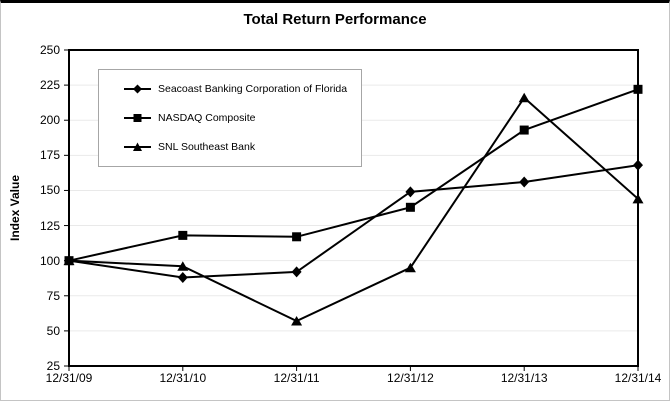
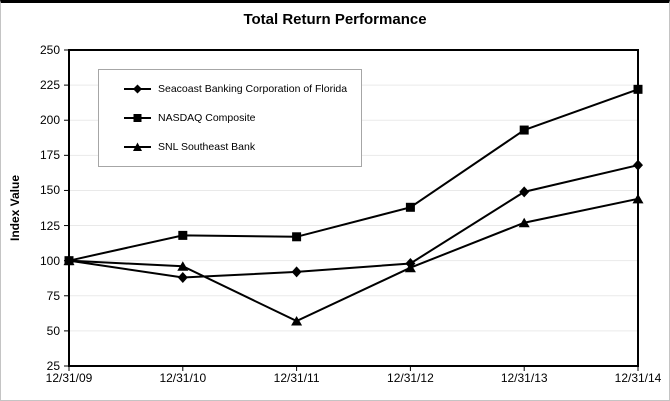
Seacoast Banking Corporation of Florida/12/31/12: 149 -> 98
Seacoast Banking Corporation of Florida/12/31/13: 156 -> 149
SNL Southeast Bank/12/31/13: 216 -> 127
